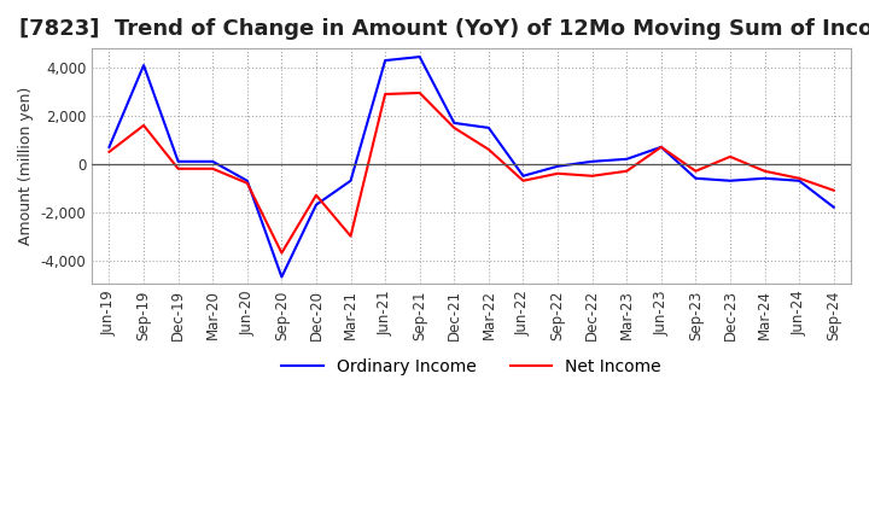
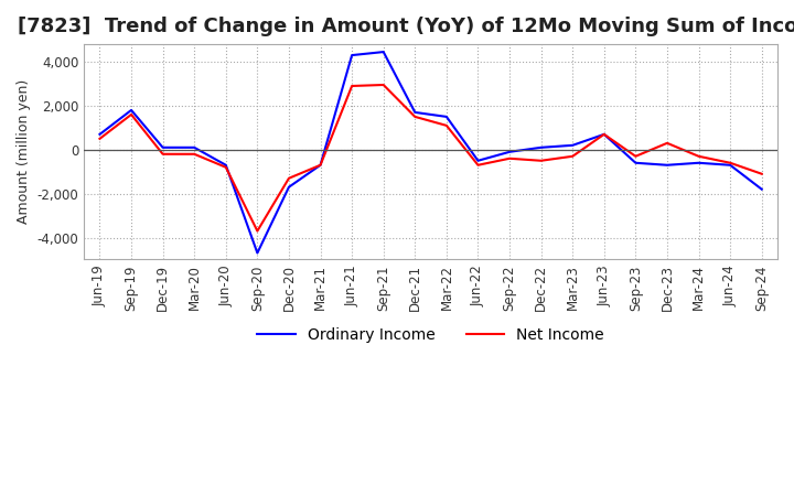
Ordinary Income/Sep-19: 4,100 -> 1,800
Net Income/Mar-21: -3,000 -> -700
Net Income/Mar-22: 600 -> 1,100
